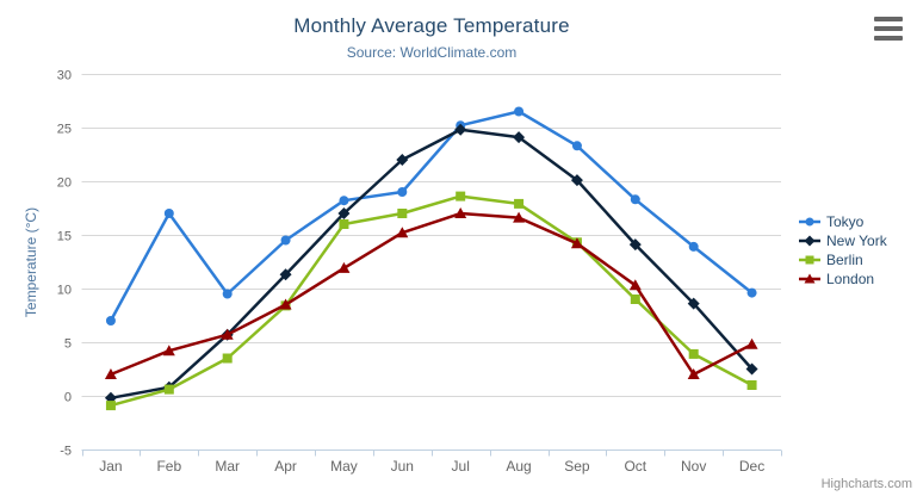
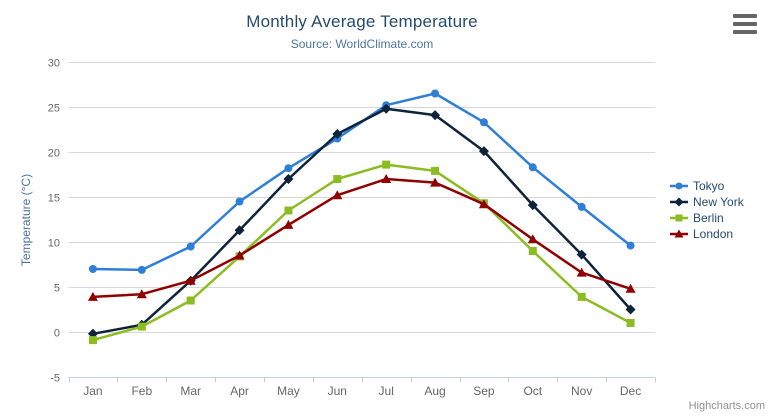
London/Jan: 2 -> 4
Tokyo/Feb: 17 -> 7
Berlin/May: 16 -> 14
Tokyo/Jun: 19 -> 22
London/Nov: 2 -> 7
